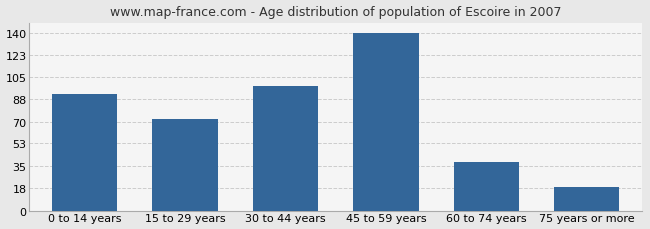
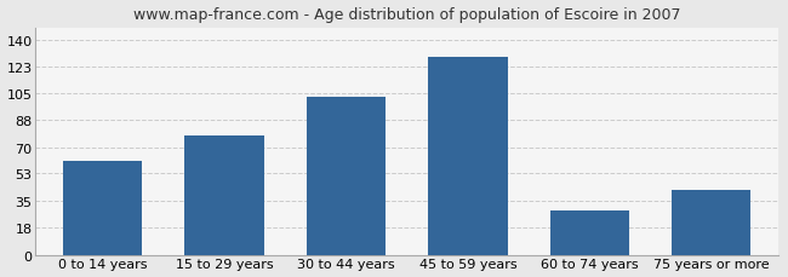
0 to 14 years: 92 -> 61
15 to 29 years: 72 -> 78
30 to 44 years: 98 -> 103
45 to 59 years: 140 -> 129
60 to 74 years: 38 -> 29
75 years or more: 19 -> 42
